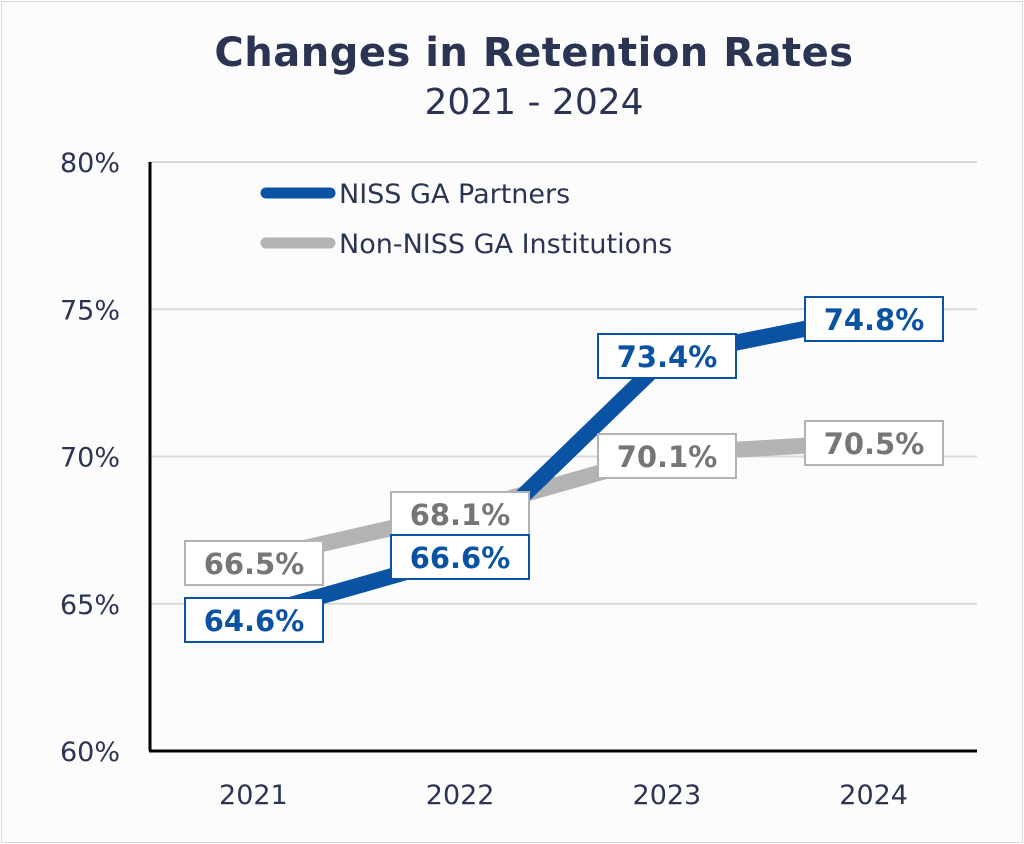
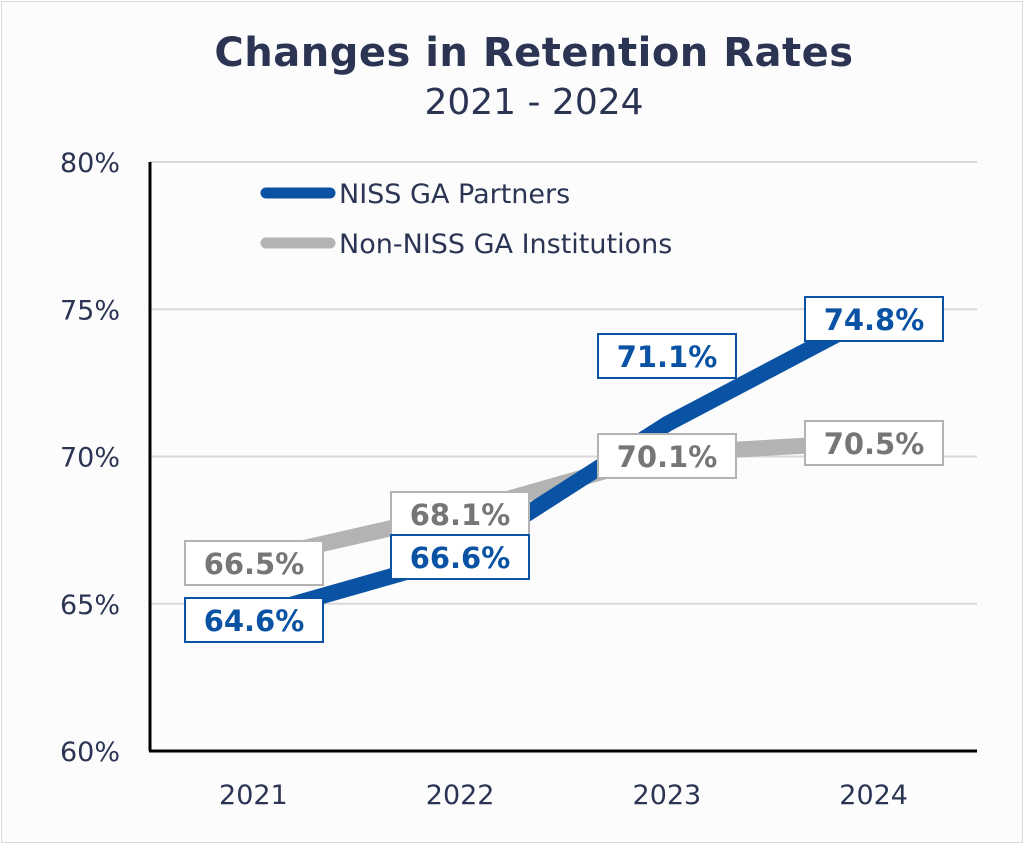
NISS GA Partners/2023: 73.4% -> 71.1%
